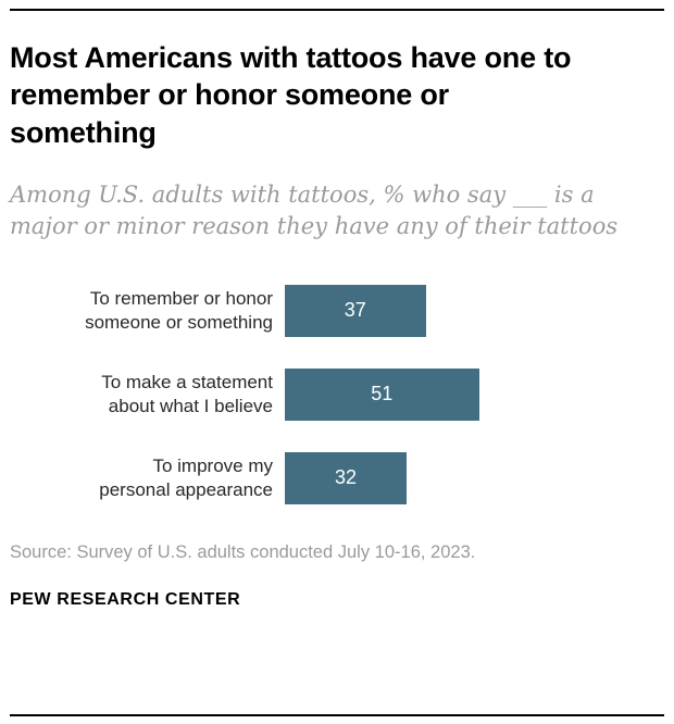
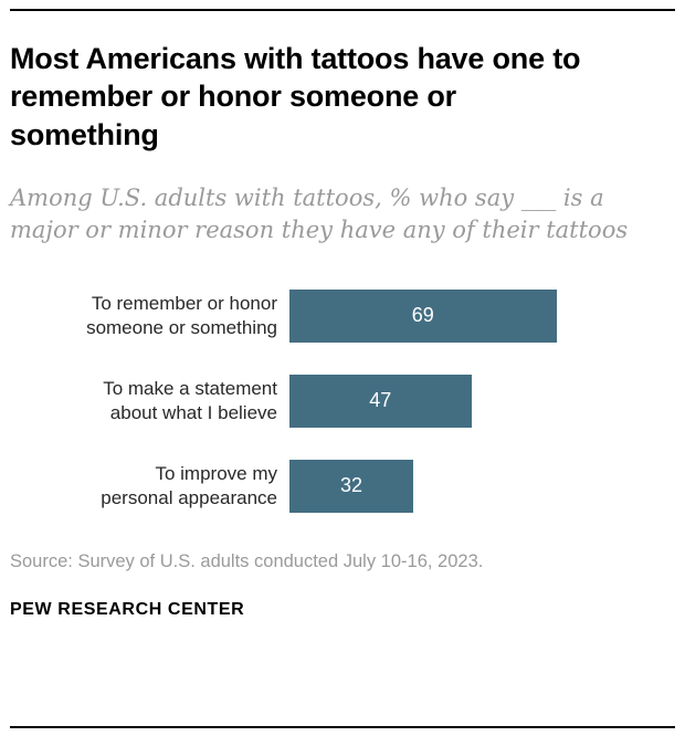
To remember or honor someone or something: 37 -> 69
To make a statement about what I believe: 51 -> 47
